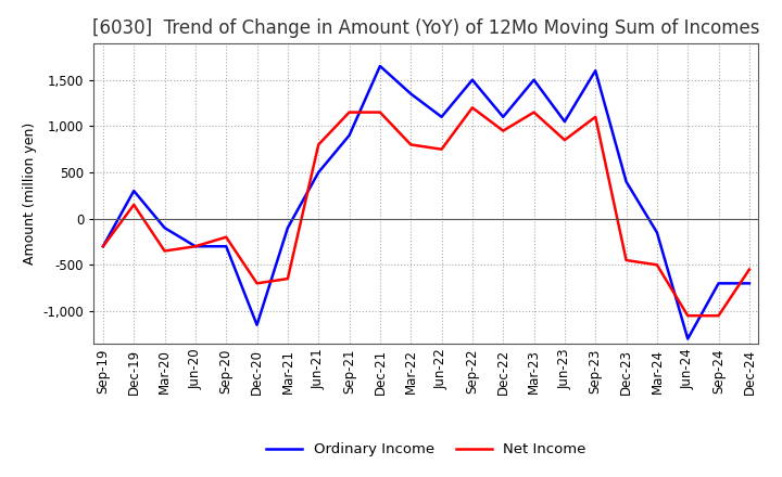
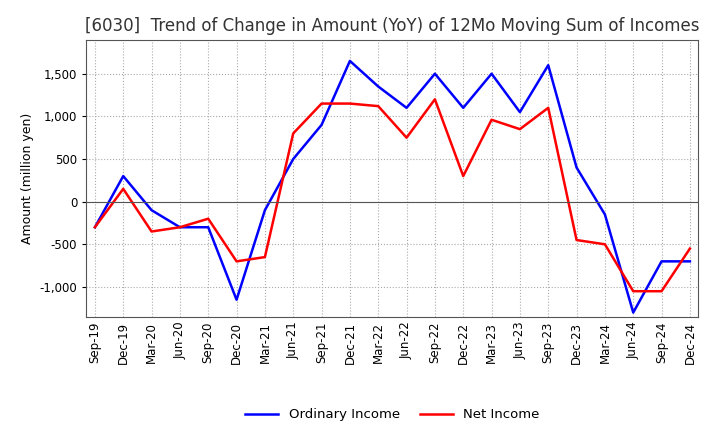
Net Income/Mar-22: 800 -> 1,120
Net Income/Dec-22: 950 -> 300
Net Income/Mar-23: 1,150 -> 960
